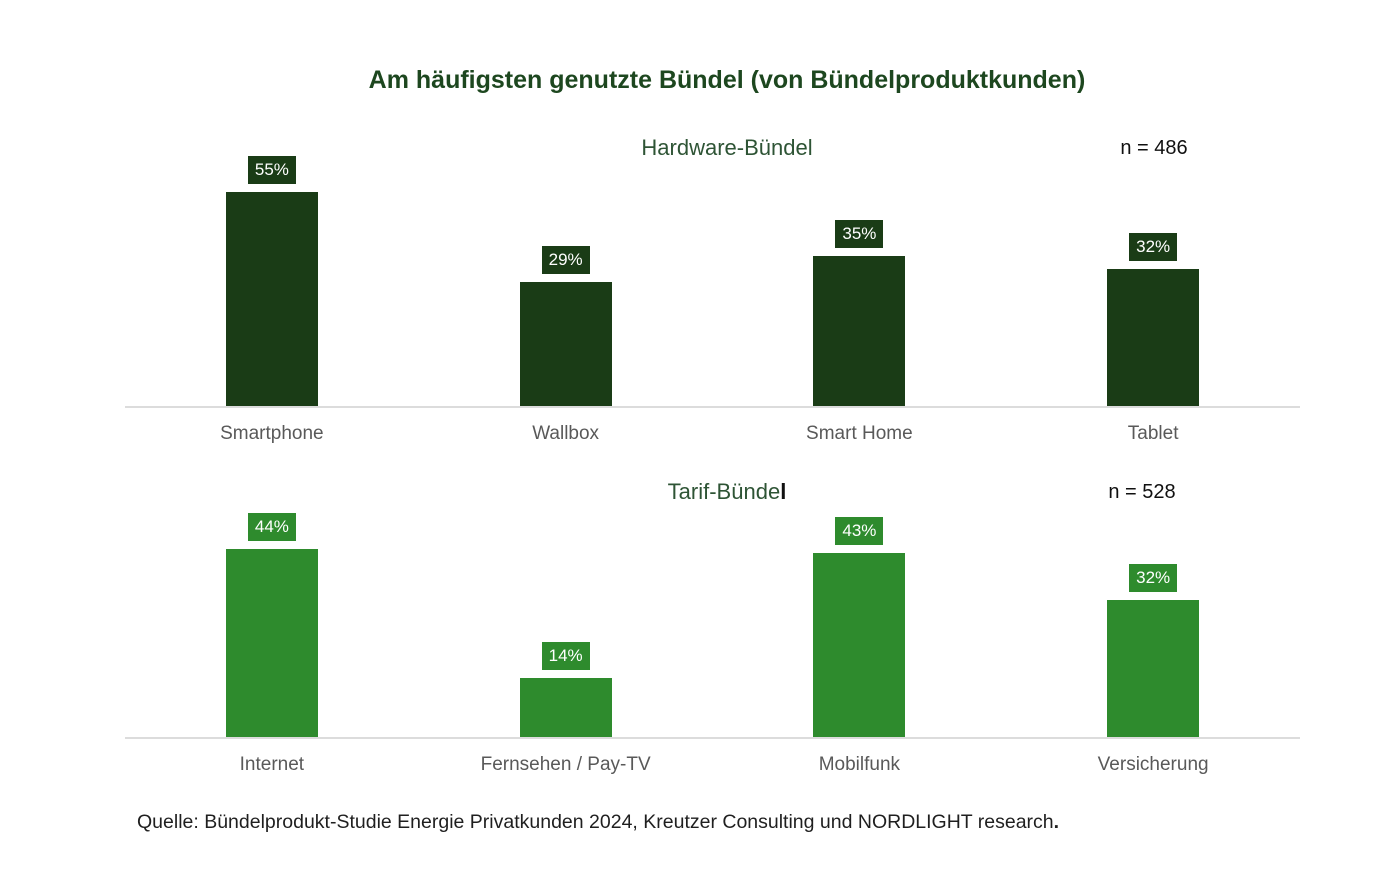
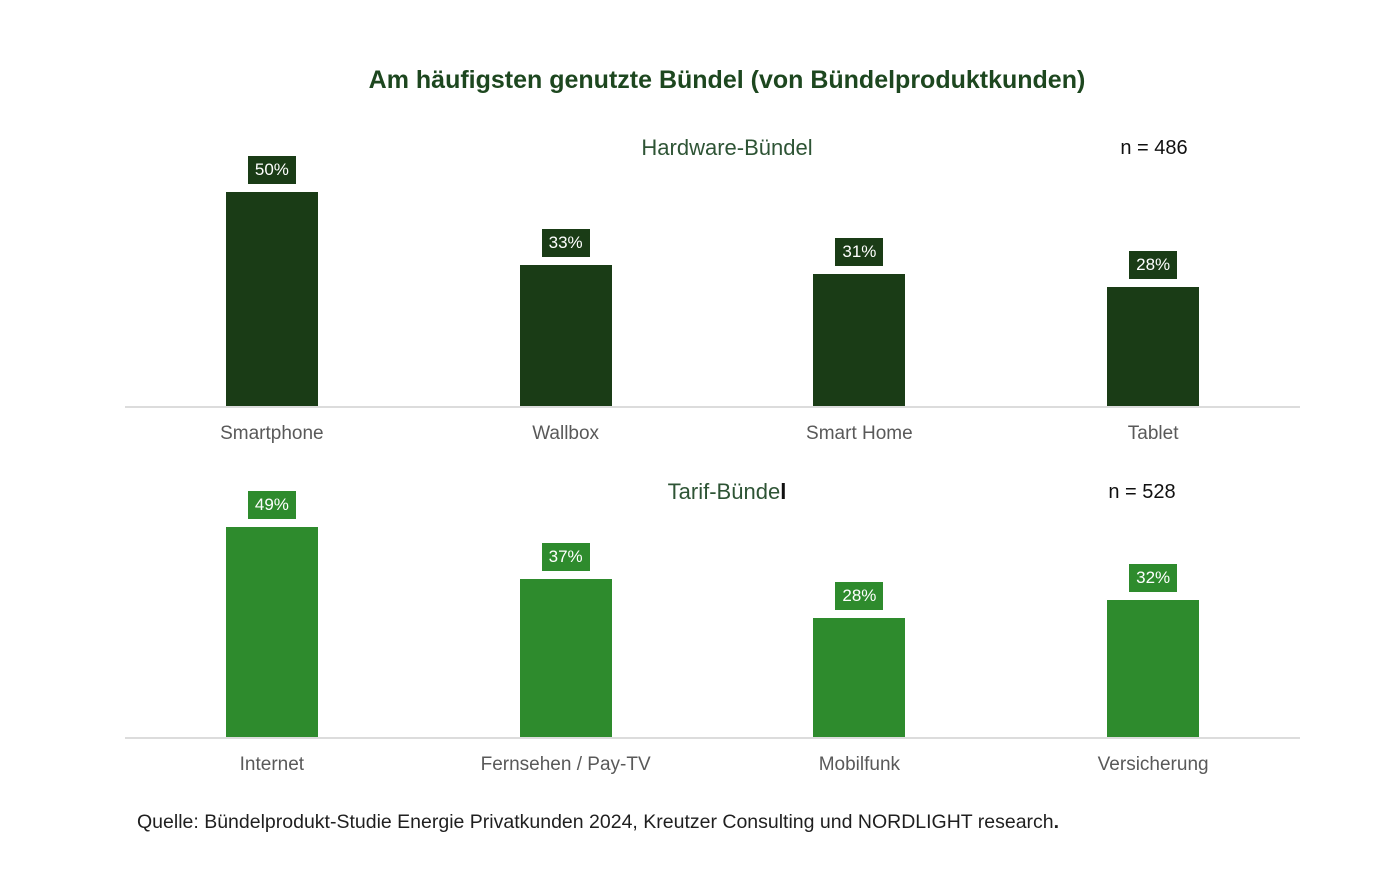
Hardware-Bündel/Smartphone: 55% -> 50%
Hardware-Bündel/Wallbox: 29% -> 33%
Hardware-Bündel/Smart Home: 35% -> 31%
Hardware-Bündel/Tablet: 32% -> 28%
Tarif-Bündel/Internet: 44% -> 49%
Tarif-Bündel/Fernsehen / Pay-TV: 14% -> 37%
Tarif-Bündel/Mobilfunk: 43% -> 28%
